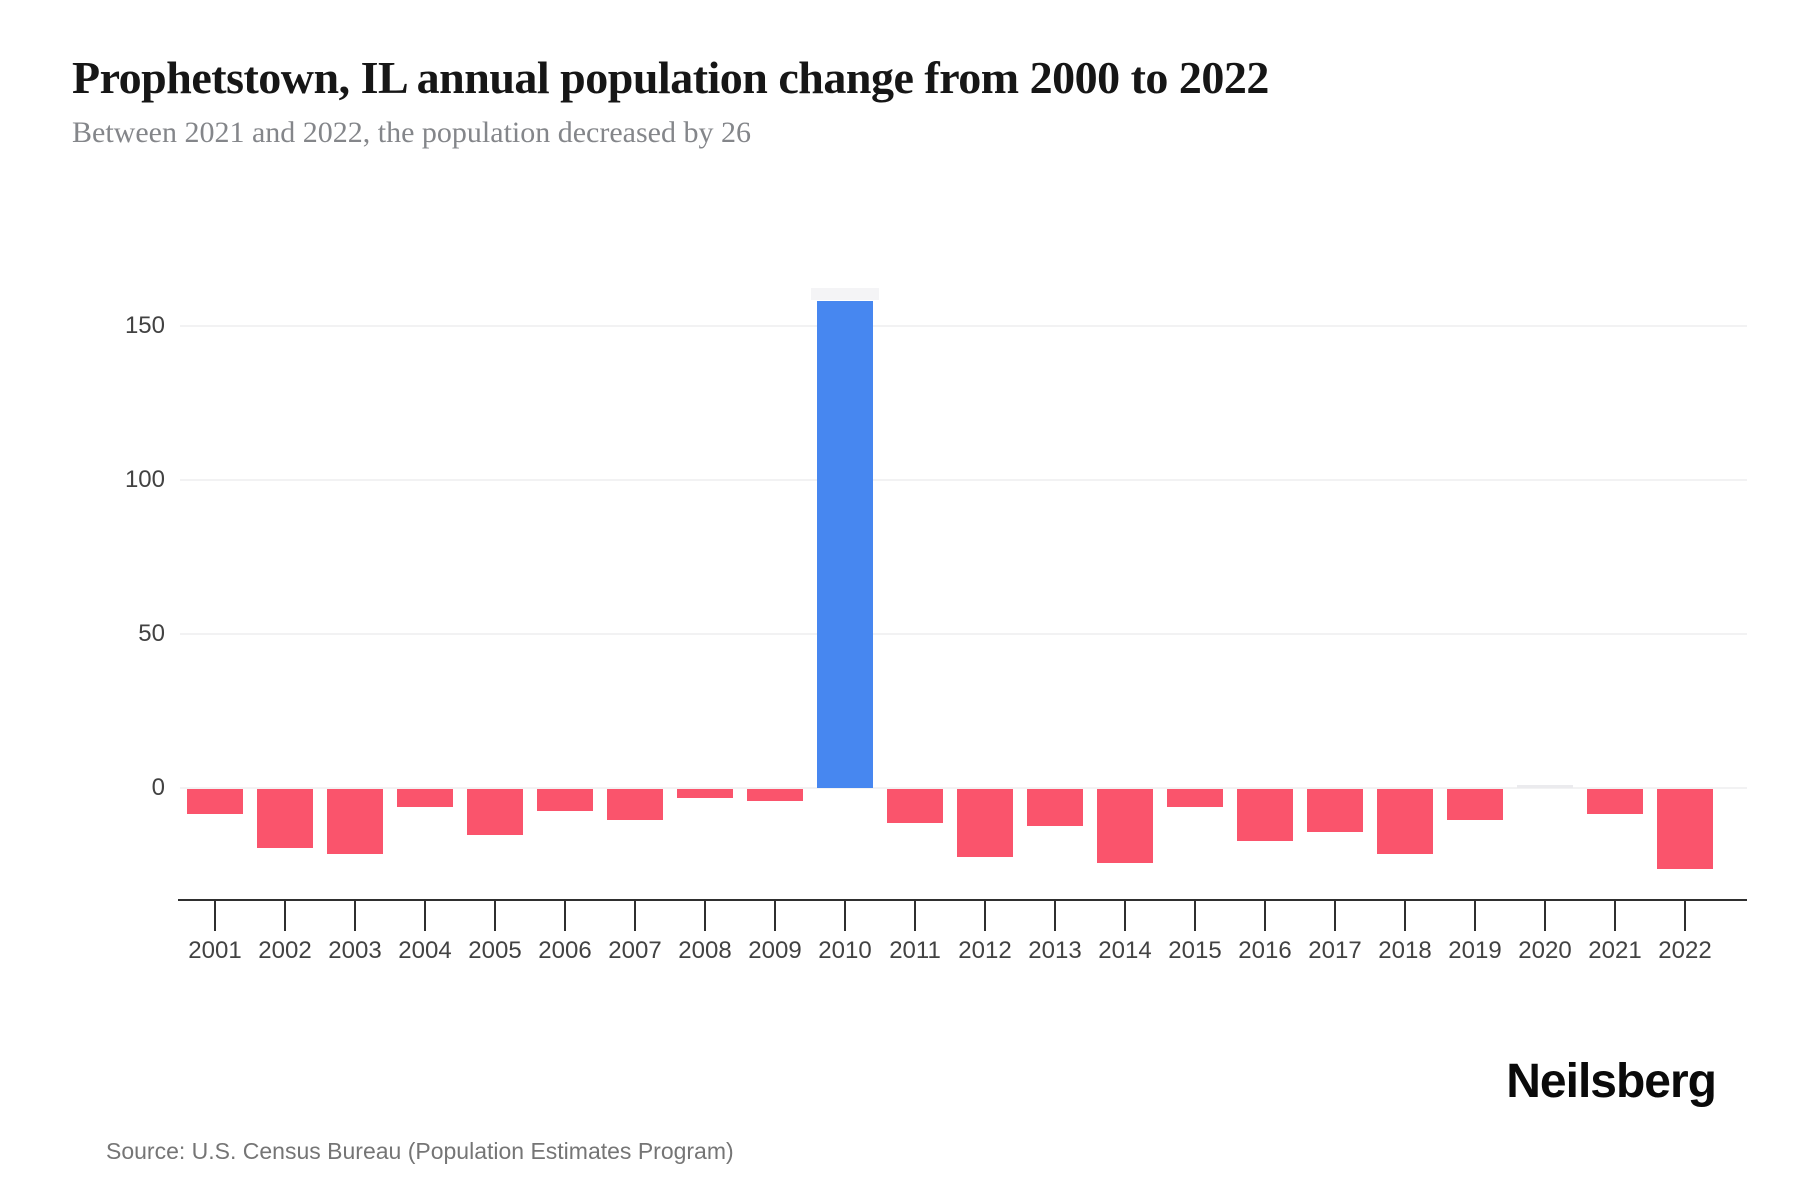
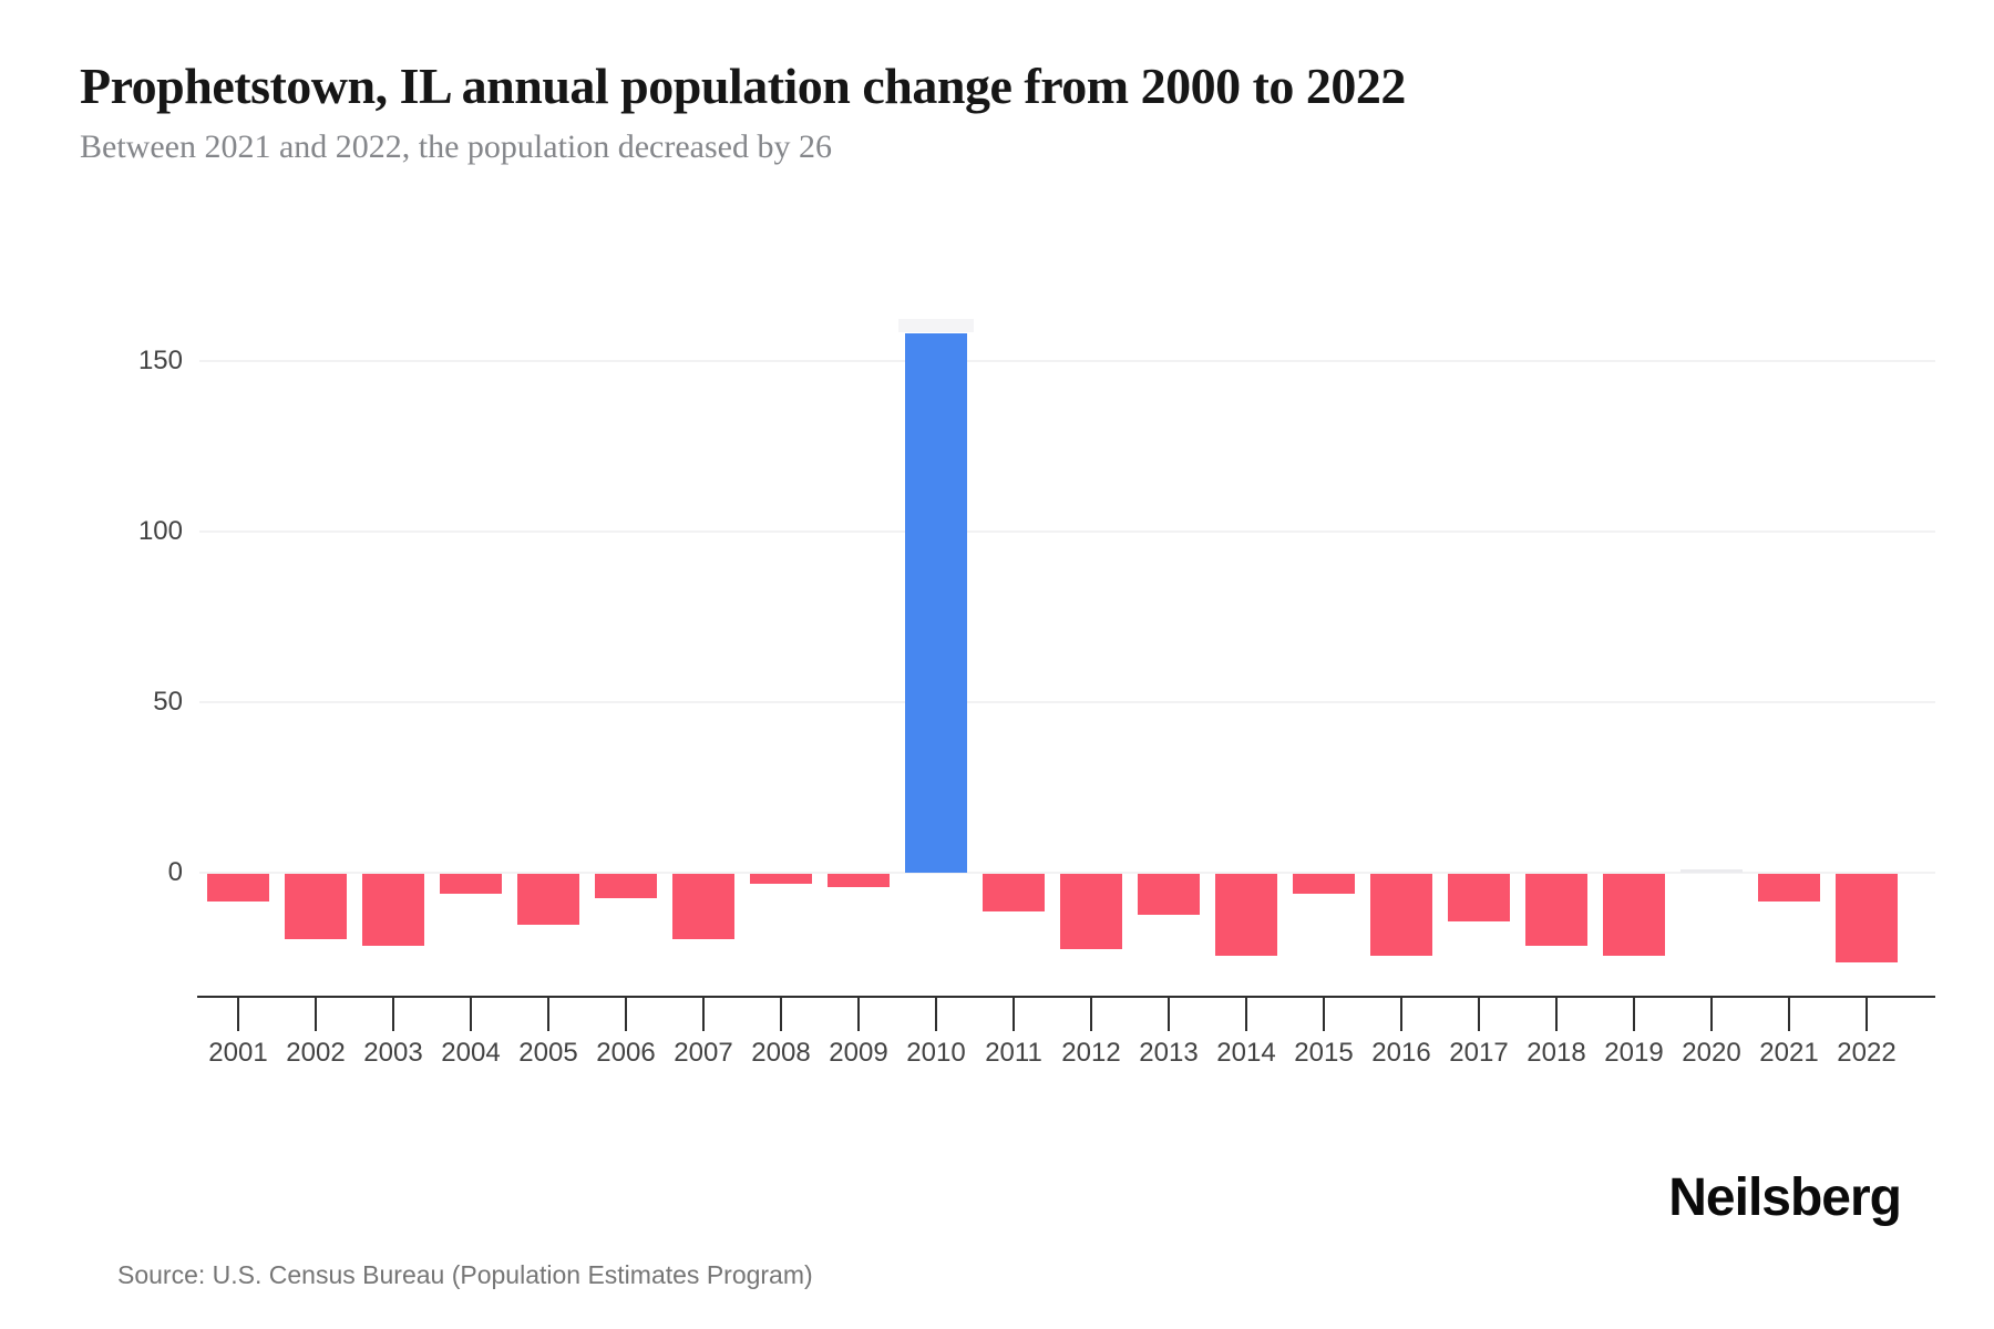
2007: -10 -> -19
2016: -17 -> -24
2019: -10 -> -24
